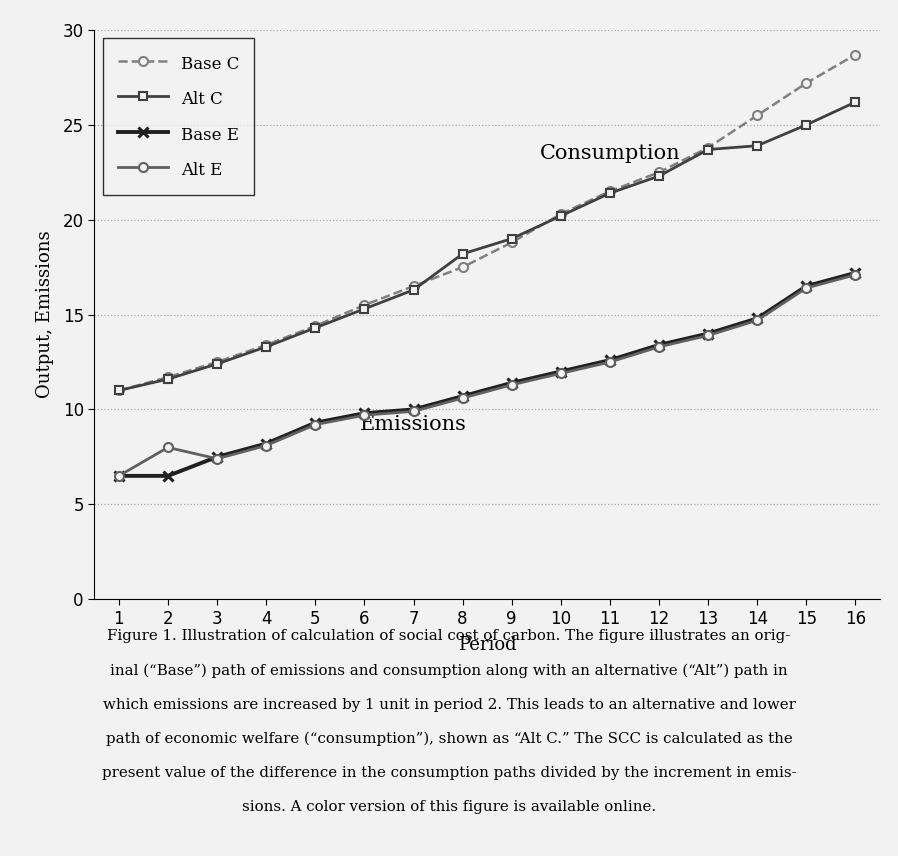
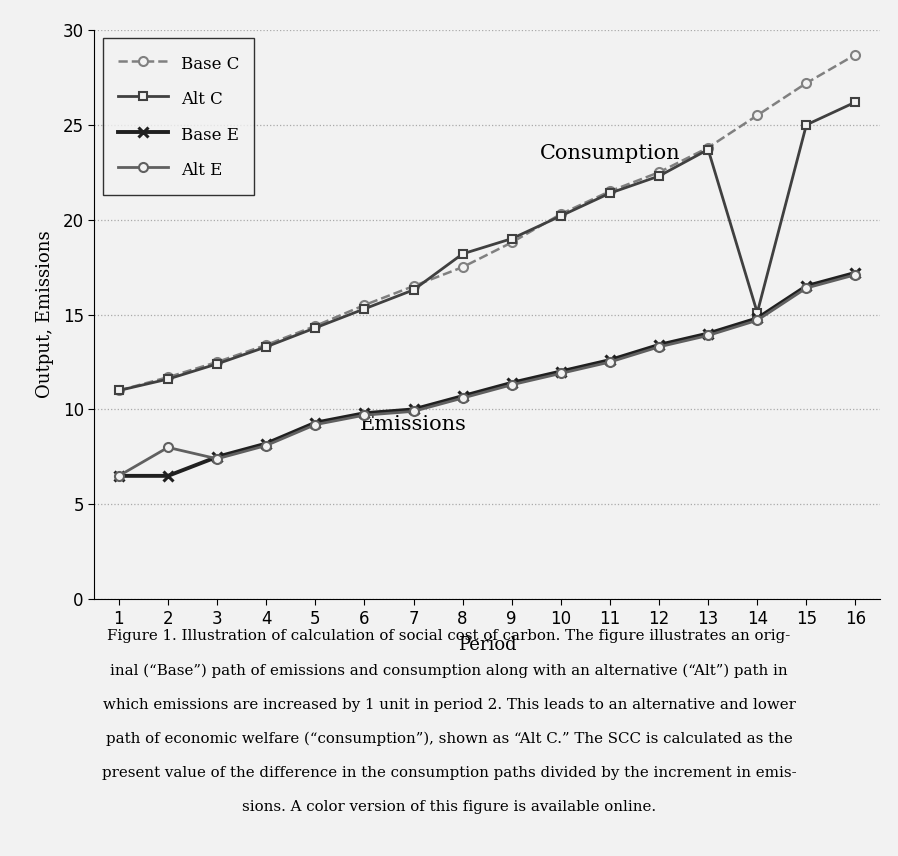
Alt C/14: 23.9 -> 15.1
